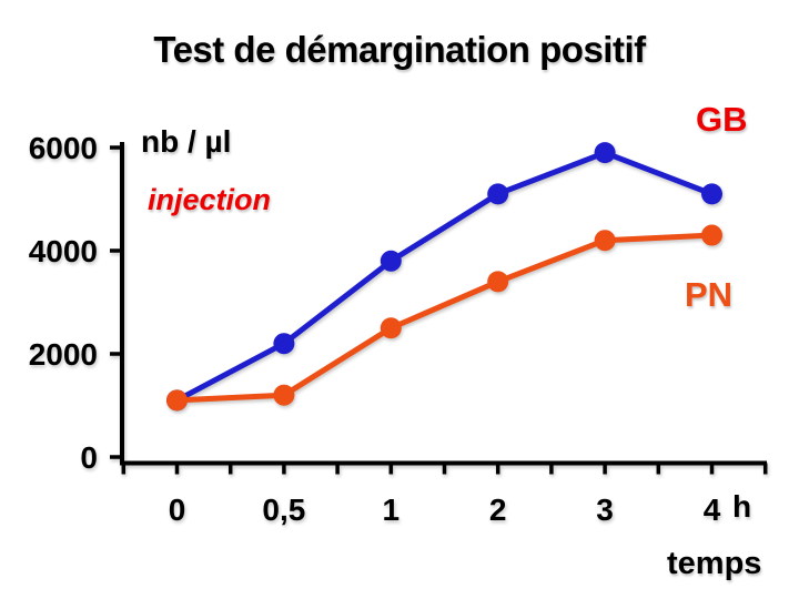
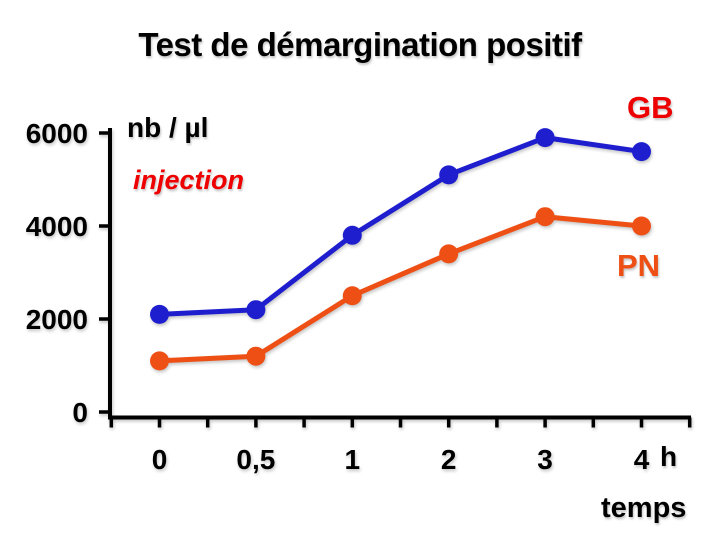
GB/0: 1100 -> 2100
GB/4: 5100 -> 5600
PN/4: 4300 -> 4000
